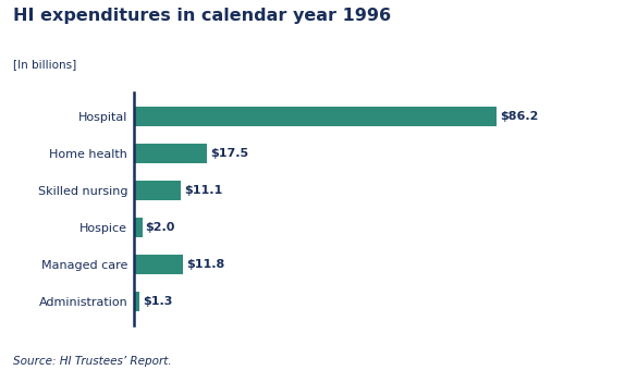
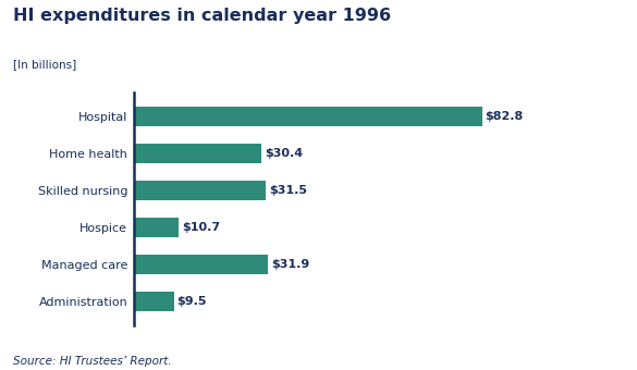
Hospital: $86.2 -> $82.8
Home health: $17.5 -> $30.4
Skilled nursing: $11.1 -> $31.5
Hospice: $2.0 -> $10.7
Managed care: $11.8 -> $31.9
Administration: $1.3 -> $9.5
